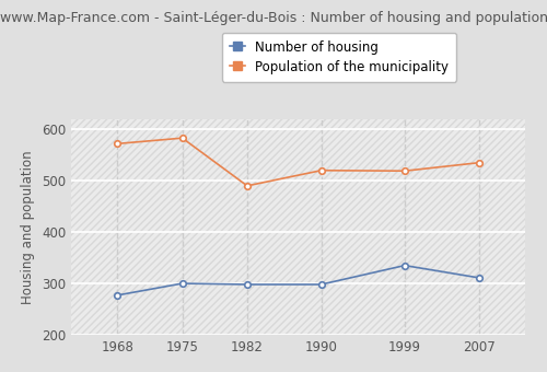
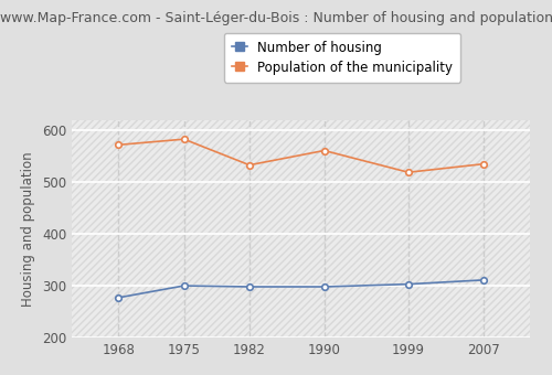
Population of the municipality/1982: 490 -> 533
Population of the municipality/1990: 520 -> 561
Number of housing/1999: 335 -> 303
